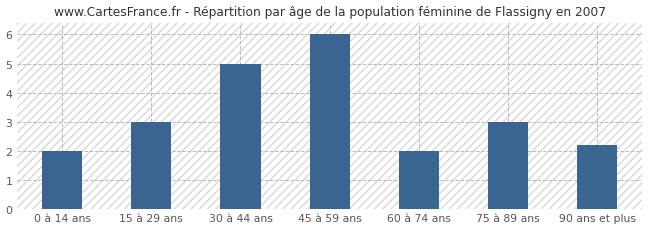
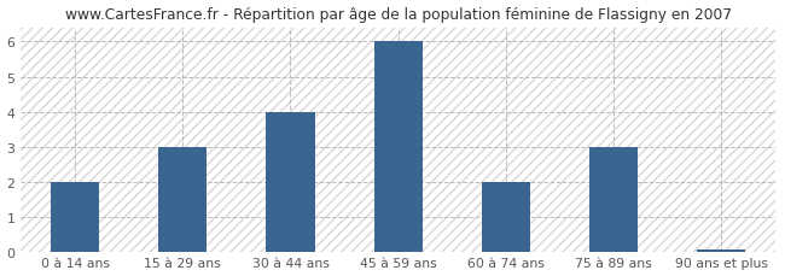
30 à 44 ans: 5.00 -> 4.00
90 ans et plus: 2.20 -> 0.07
